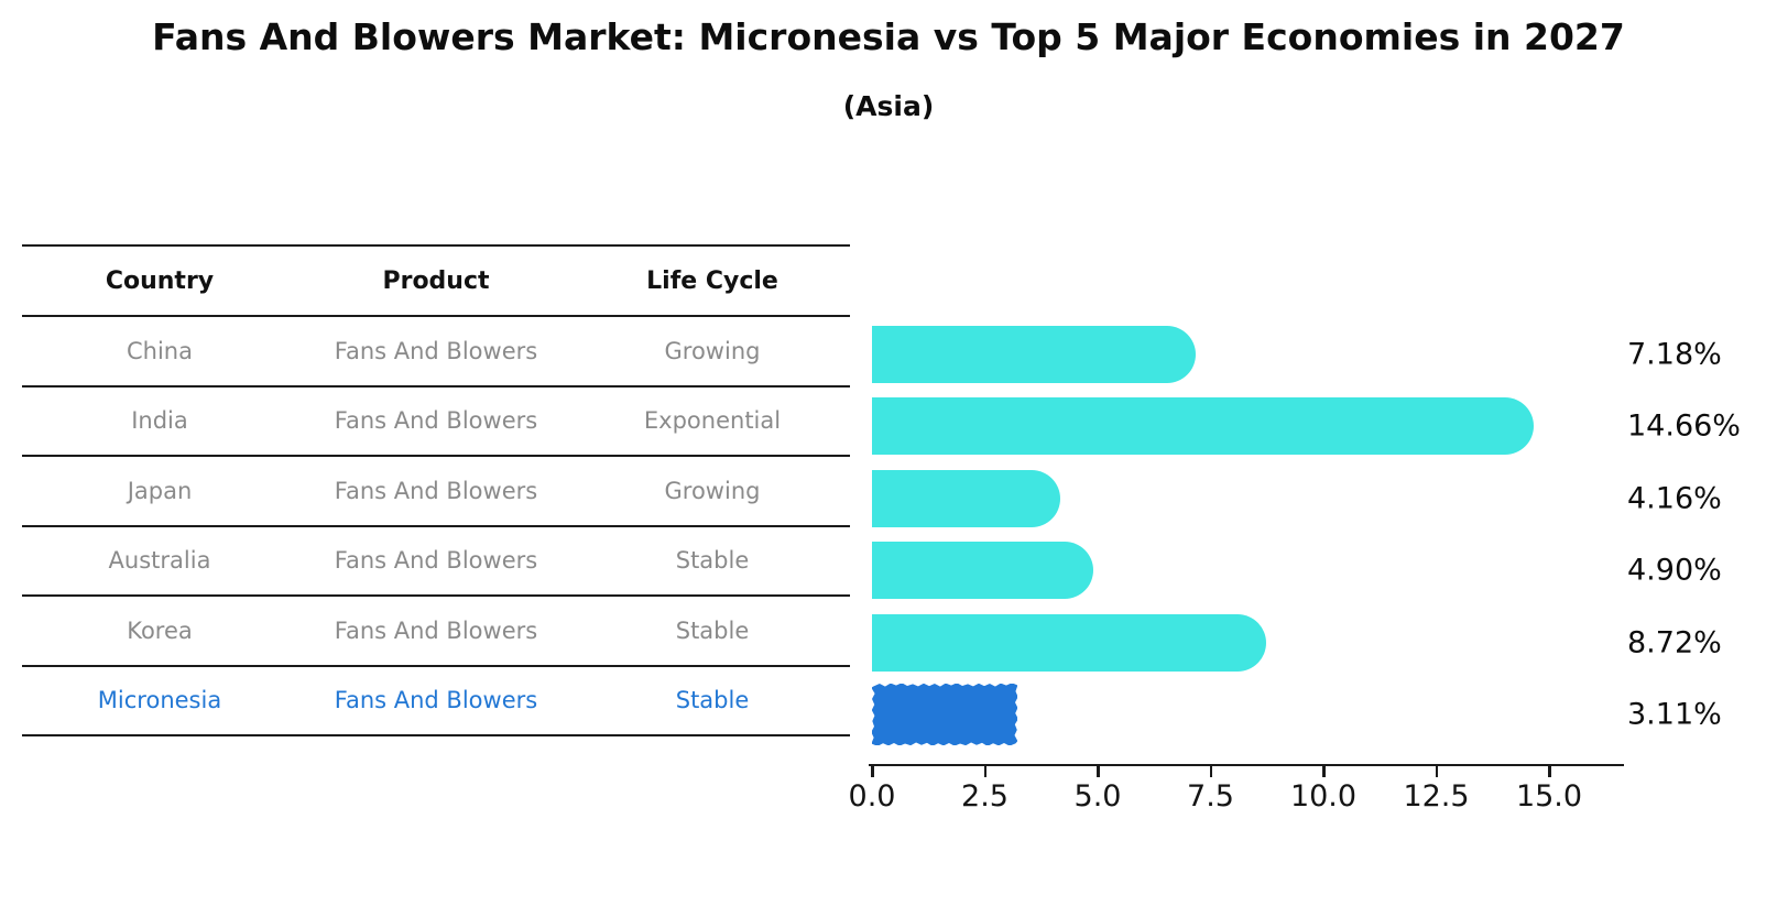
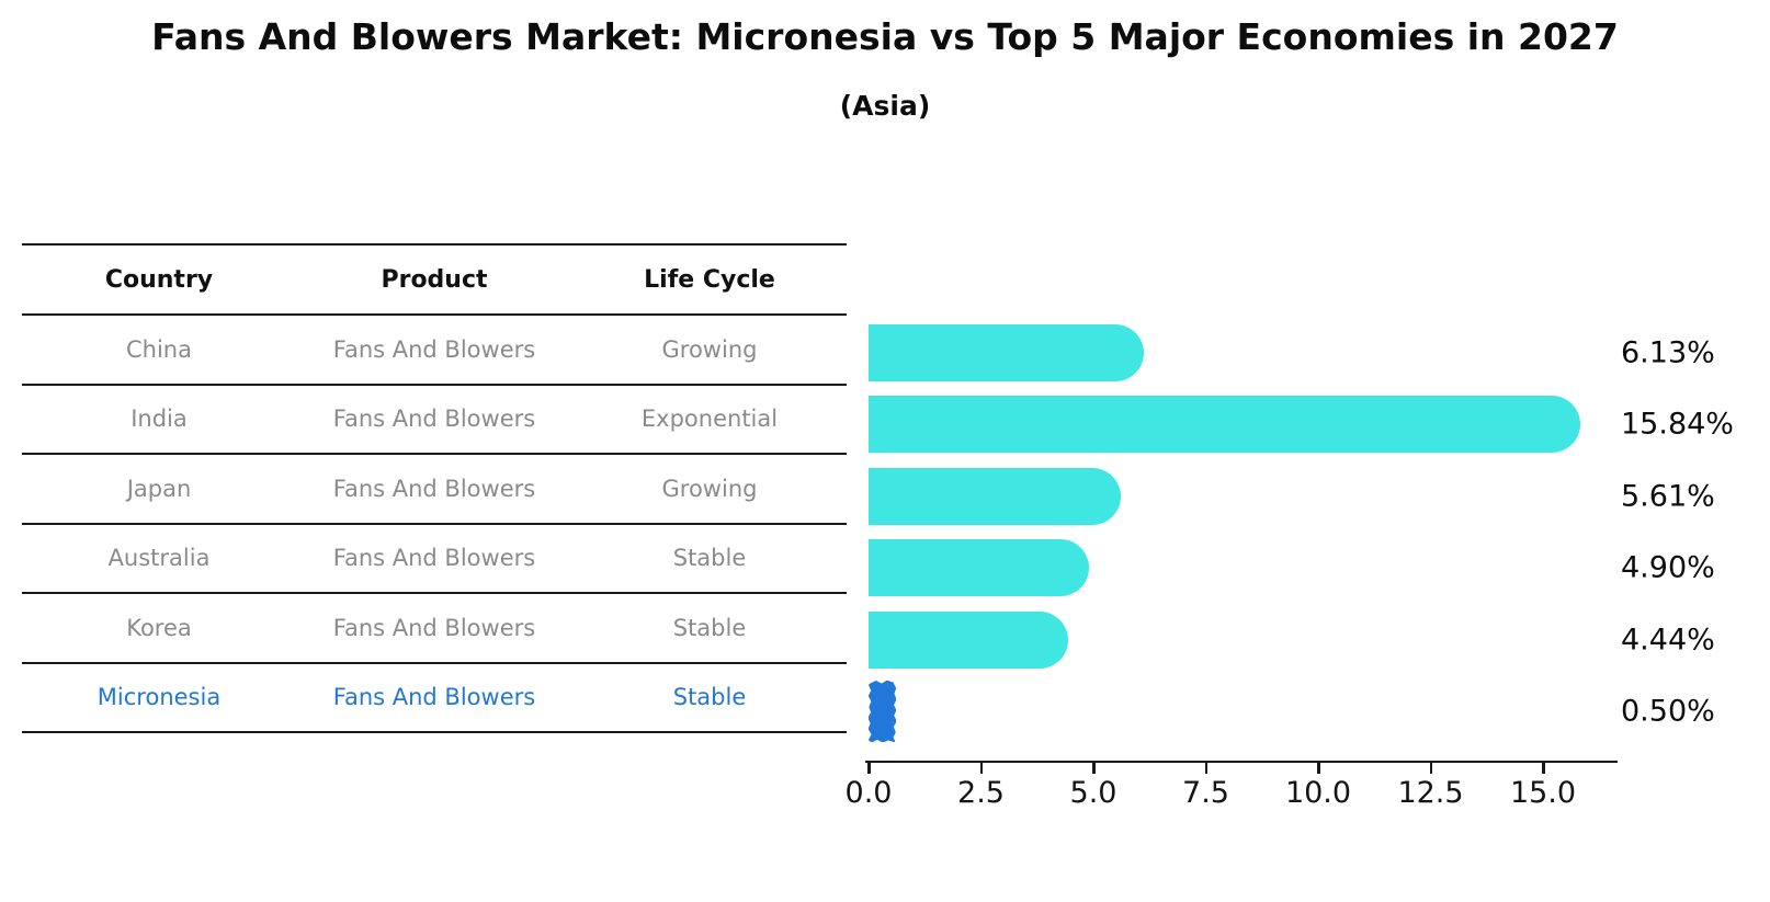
China: 7.18% -> 6.13%
India: 14.66% -> 15.84%
Japan: 4.16% -> 5.61%
Korea: 8.72% -> 4.44%
Micronesia: 3.11% -> 0.50%
